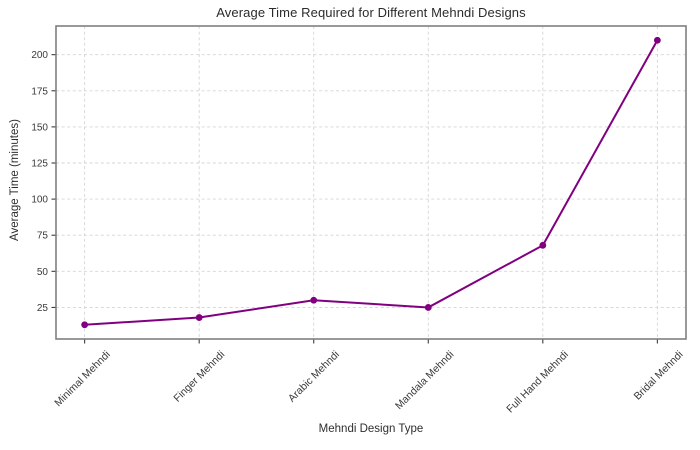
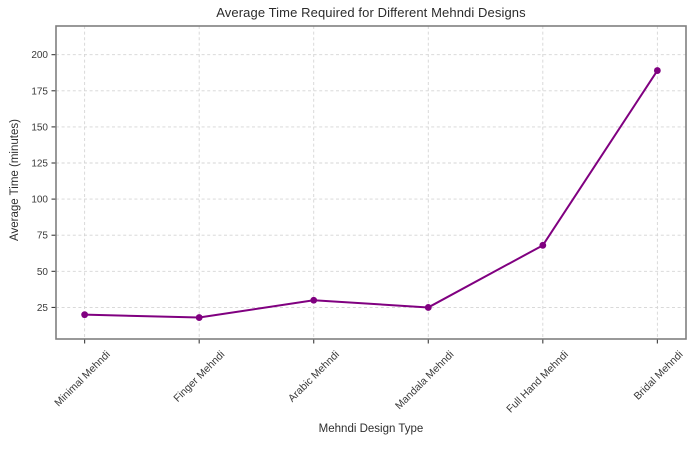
Minimal Mehndi: 13 -> 20
Bridal Mehndi: 210 -> 189
